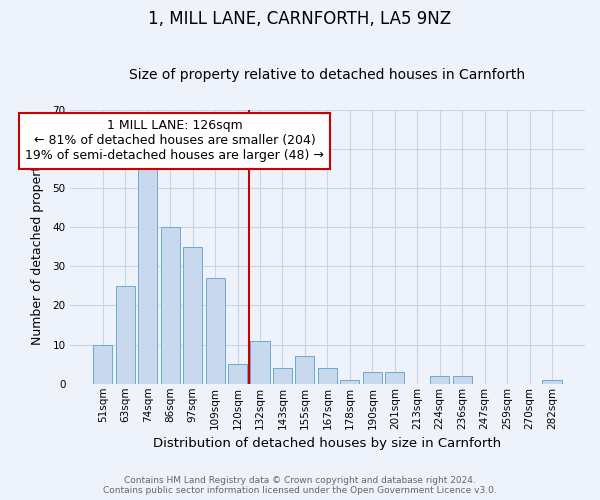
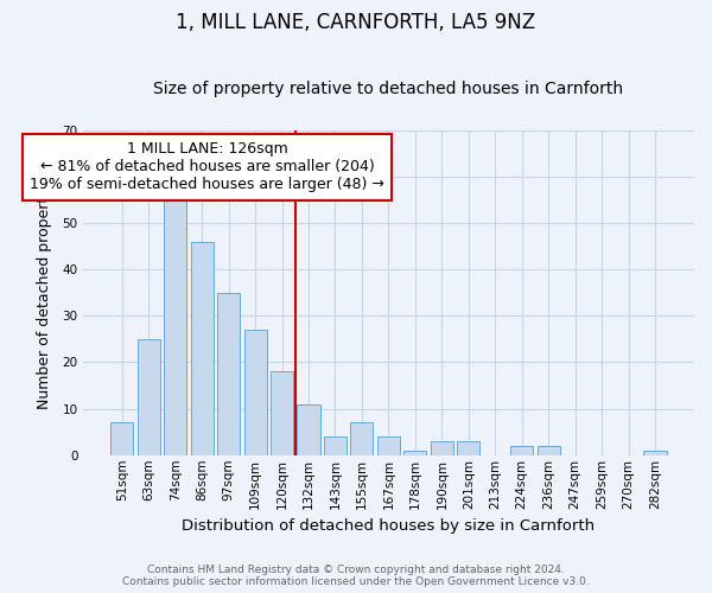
51sqm: 10 -> 7
86sqm: 40 -> 46
120sqm: 5 -> 18
